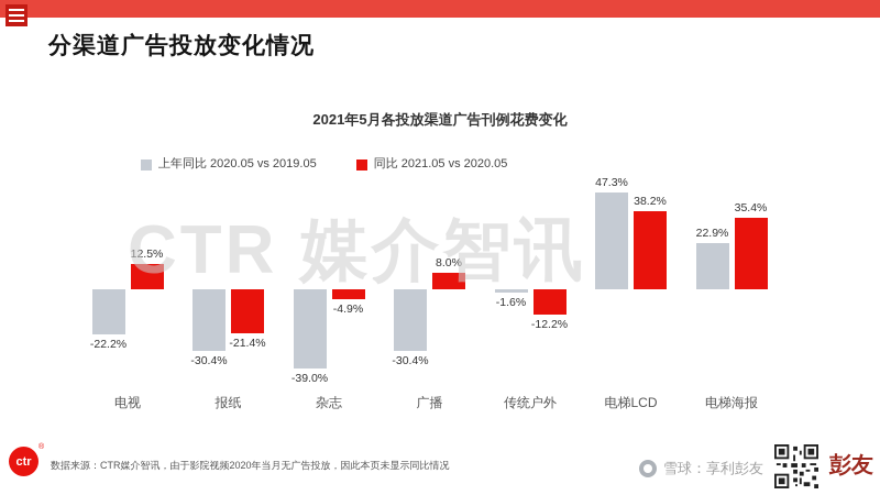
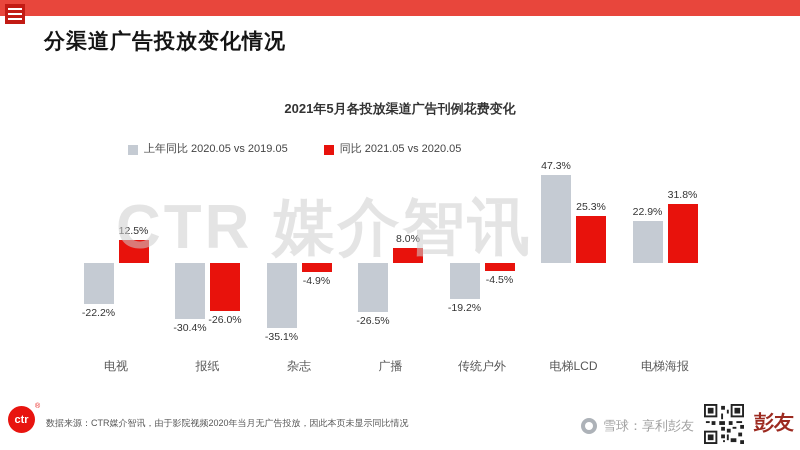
同比 2021.05 vs 2020.05/报纸: -21.4% -> -26.0%
上年同比 2020.05 vs 2019.05/杂志: -39.0% -> -35.1%
上年同比 2020.05 vs 2019.05/广播: -30.4% -> -26.5%
上年同比 2020.05 vs 2019.05/传统户外: -1.6% -> -19.2%
同比 2021.05 vs 2020.05/传统户外: -12.2% -> -4.5%
同比 2021.05 vs 2020.05/电梯LCD: 38.2% -> 25.3%
同比 2021.05 vs 2020.05/电梯海报: 35.4% -> 31.8%
